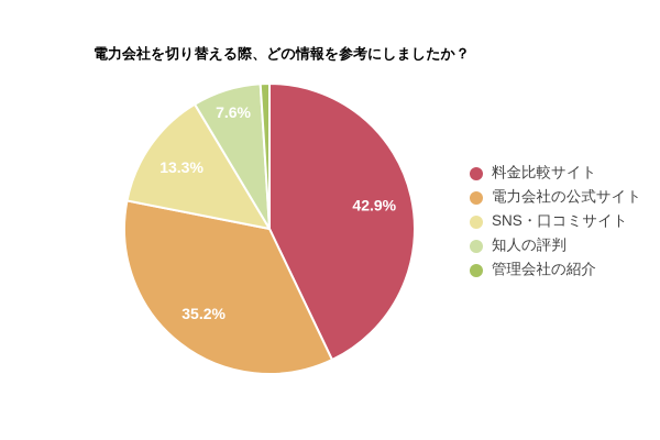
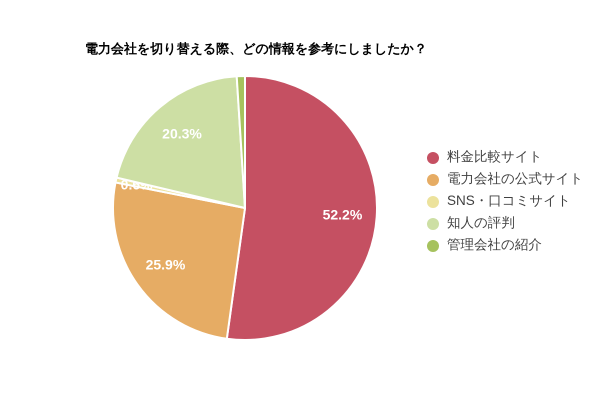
料金比較サイト: 42.9% -> 52.2%
電力会社の公式サイト: 35.2% -> 25.9%
SNS・口コミサイト: 13.3% -> 0.6%
知人の評判: 7.6% -> 20.3%
